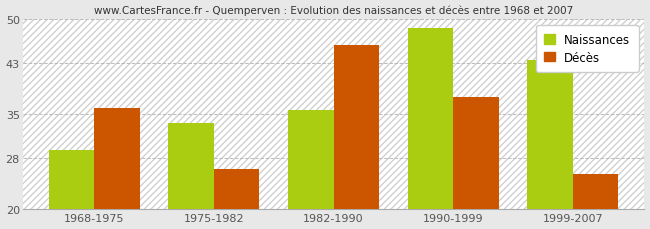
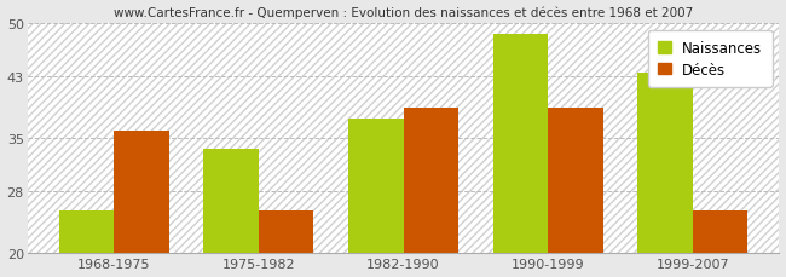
Naissances/1968-1975: 29.4 -> 25.5
Décès/1975-1982: 26.4 -> 25.5
Naissances/1982-1990: 35.6 -> 37.5
Décès/1982-1990: 45.8 -> 39.0
Décès/1990-1999: 37.6 -> 39.0
